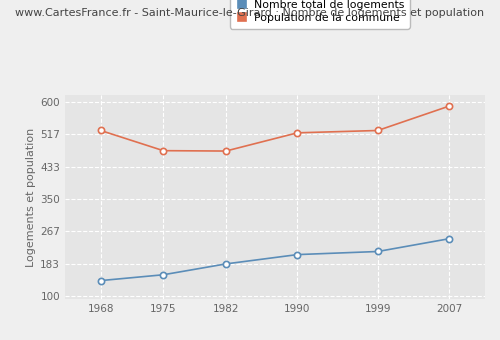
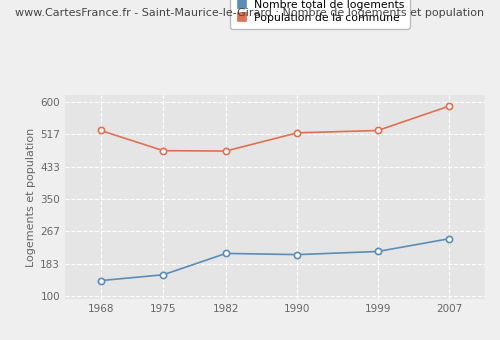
Nombre total de logements/1982: 183 -> 210
